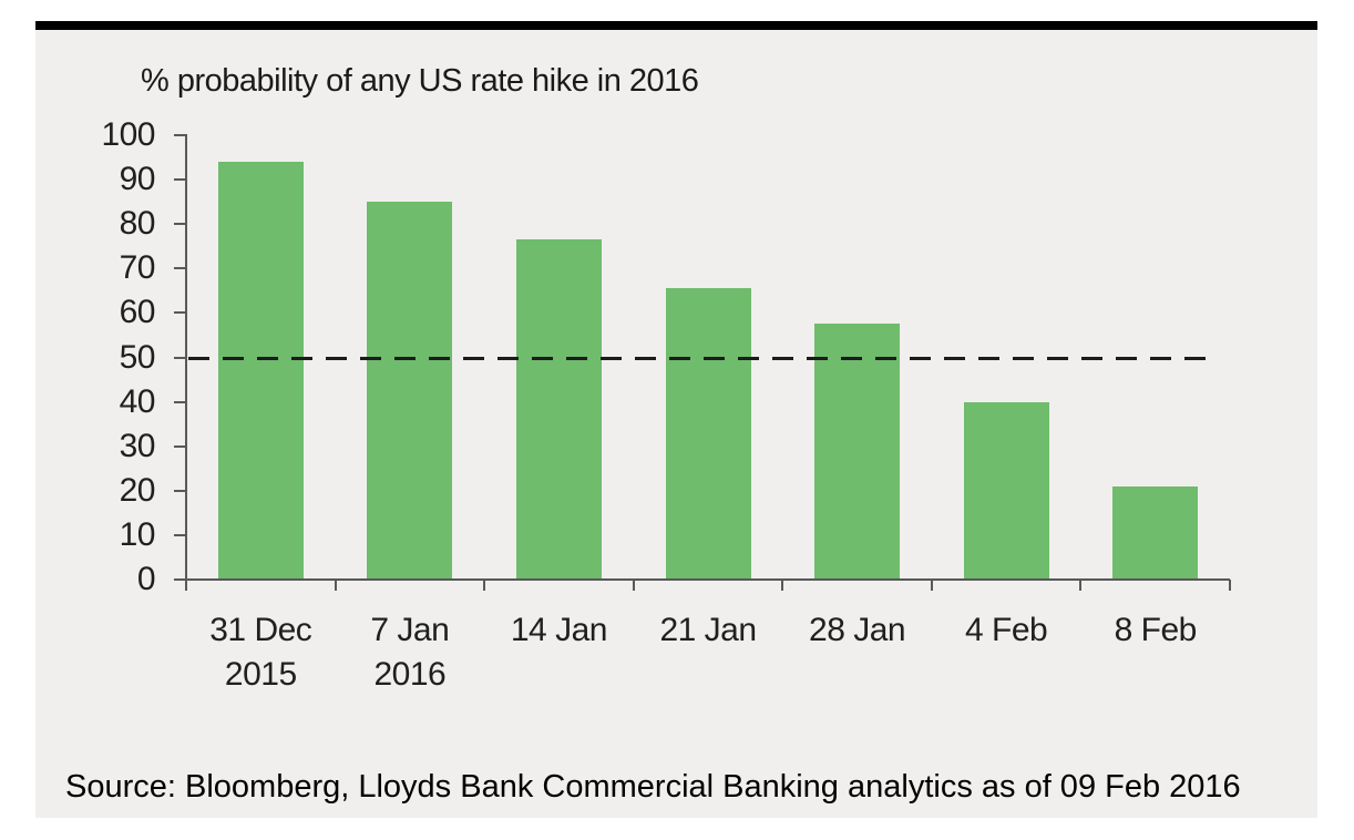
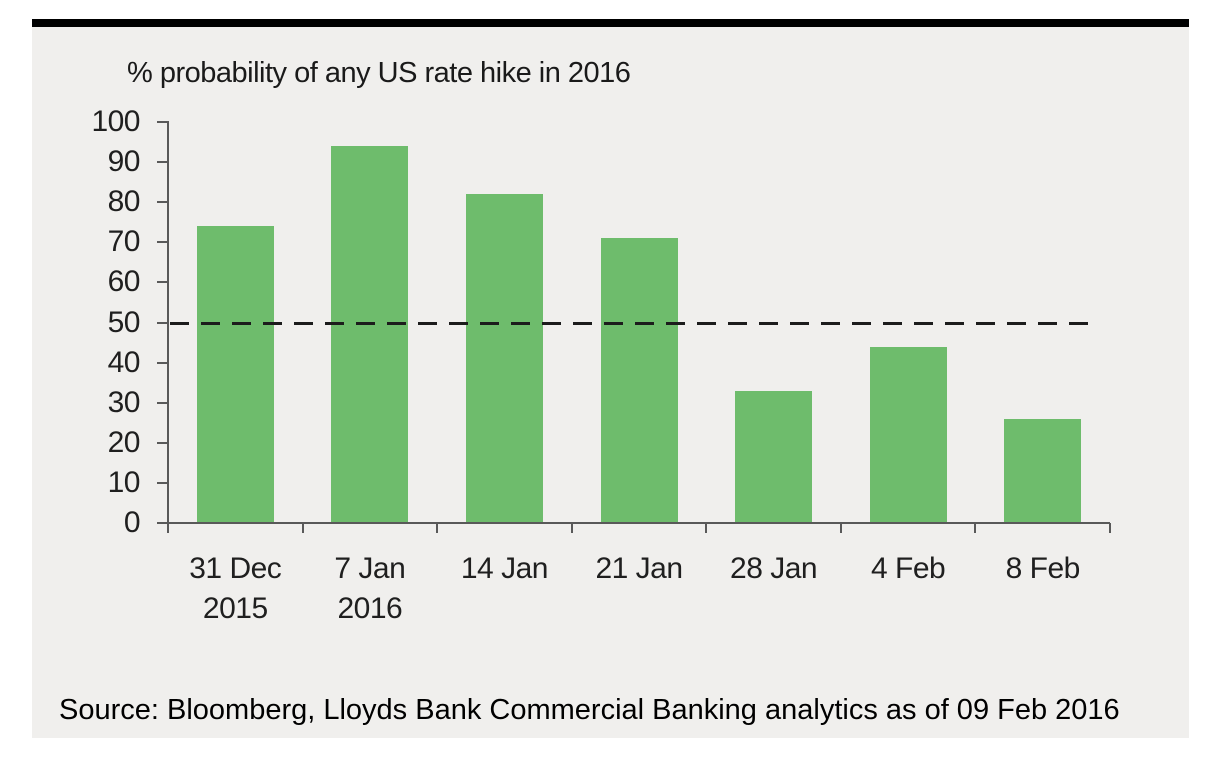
31 Dec 2015: 94 -> 74
7 Jan 2016: 85 -> 94
14 Jan: 76 -> 82
21 Jan: 66 -> 71
28 Jan: 58 -> 33
4 Feb: 40 -> 44
8 Feb: 21 -> 26
